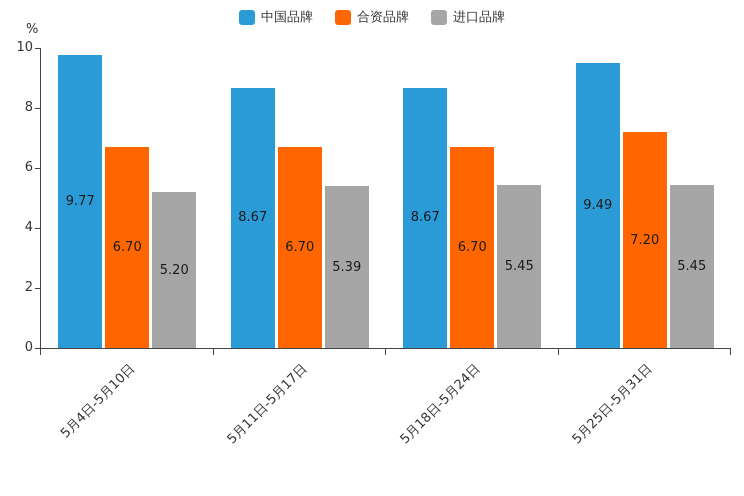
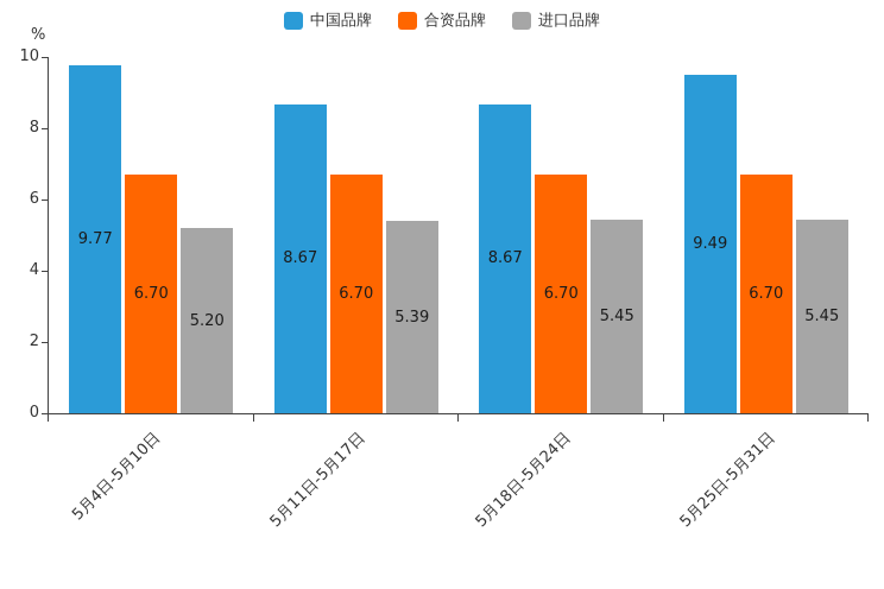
合资品牌/5月25日-5月31日: 7.20 -> 6.70
